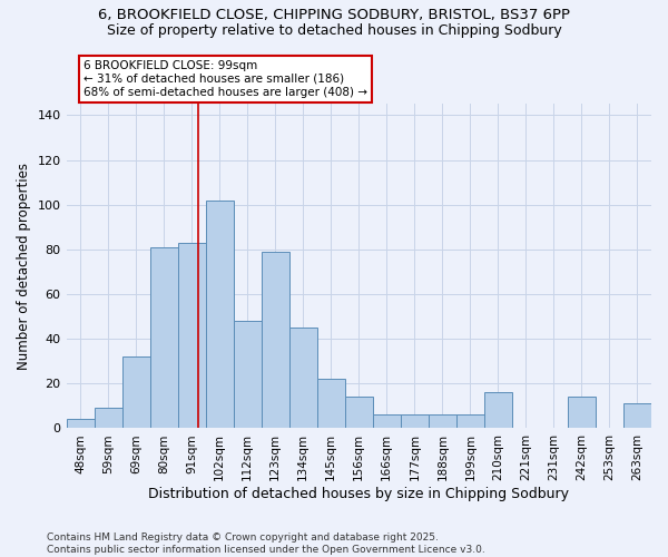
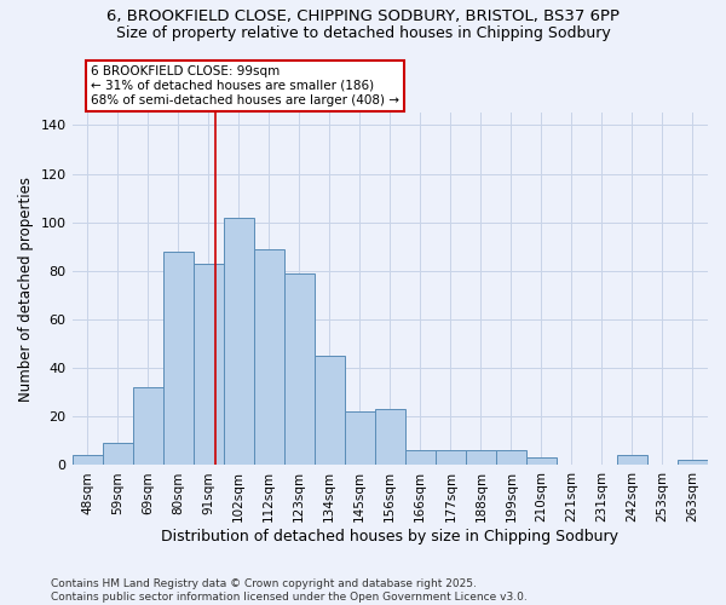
80sqm: 81 -> 88
112sqm: 48 -> 89
156sqm: 14 -> 23
210sqm: 16 -> 3
242sqm: 14 -> 4
263sqm: 11 -> 2
